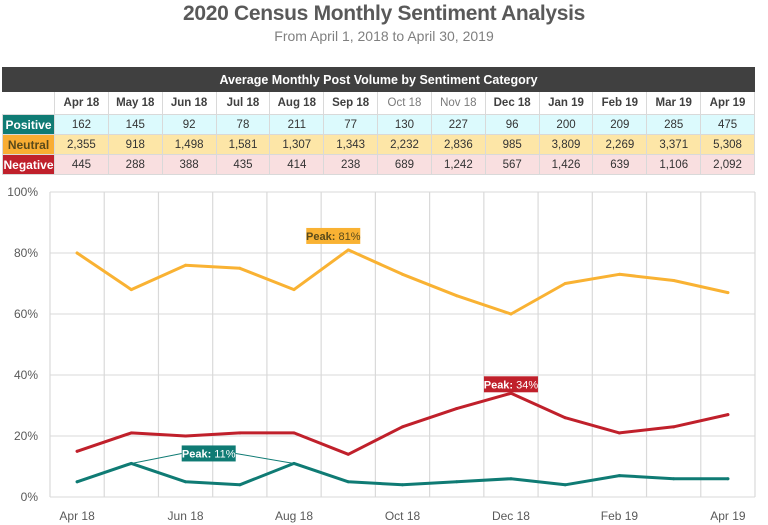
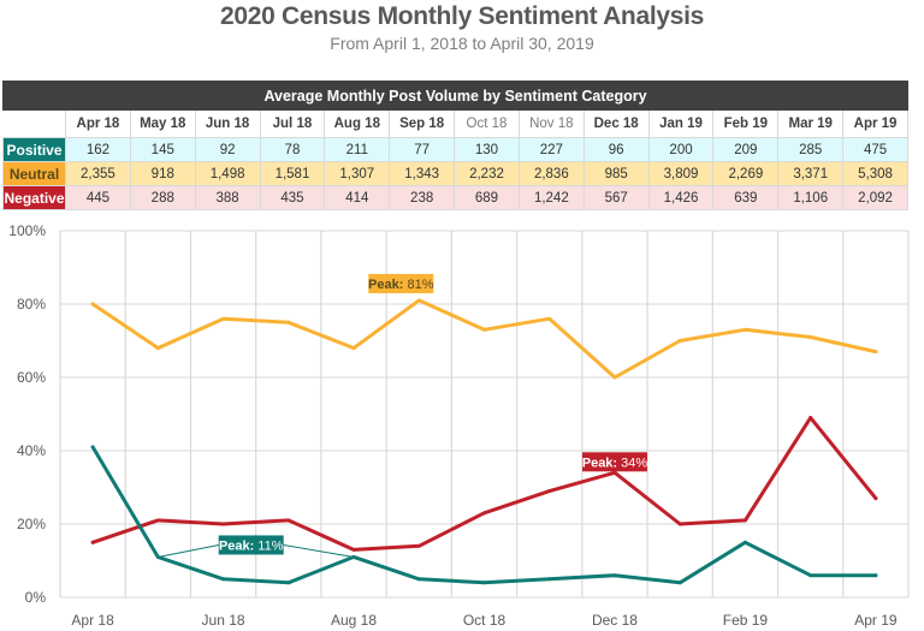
Positive/Apr 18: 5% -> 41%
Negative/Aug 18: 21% -> 13%
Neutral/Nov 18: 66% -> 76%
Negative/Jan 19: 26% -> 20%
Positive/Feb 19: 7% -> 15%
Negative/Mar 19: 23% -> 49%
